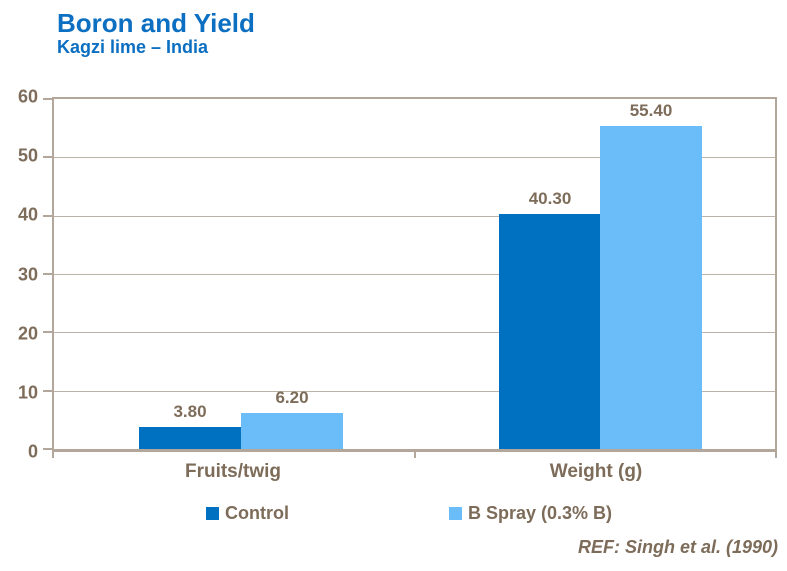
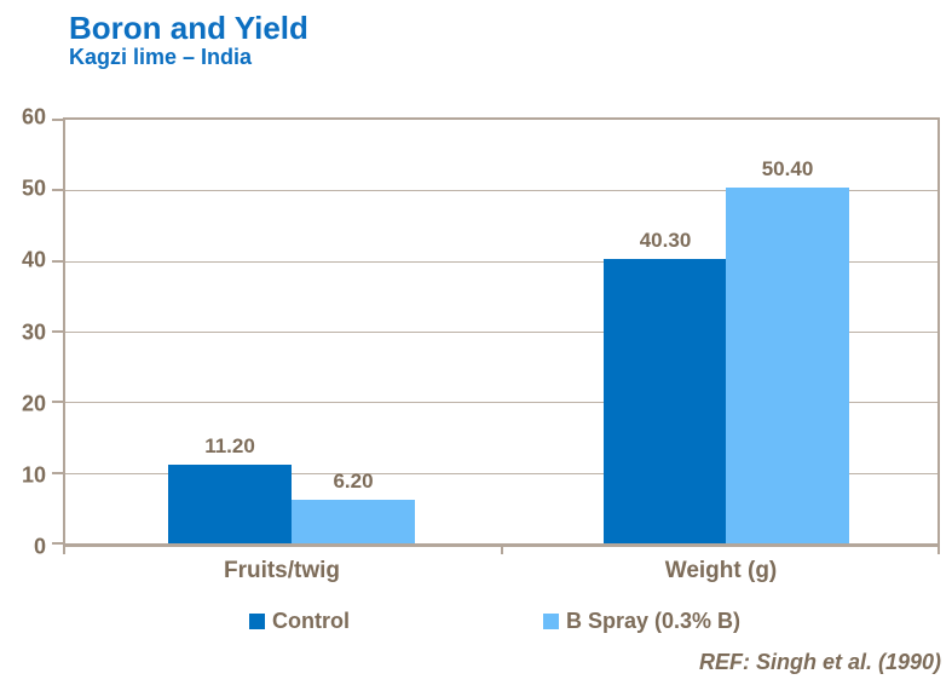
Control/Fruits/twig: 3.80 -> 11.20
B Spray (0.3% B)/Weight (g): 55.40 -> 50.40
